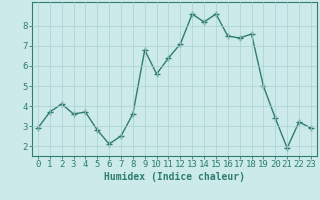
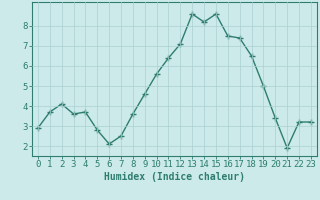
9: 6.8 -> 4.6
18: 7.6 -> 6.5
23: 2.9 -> 3.2
